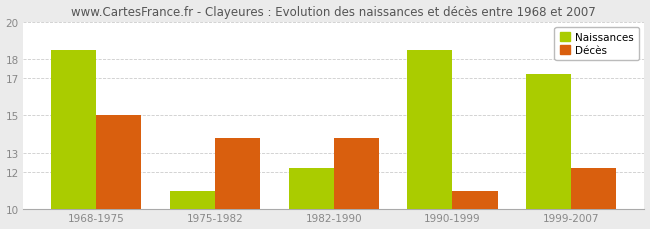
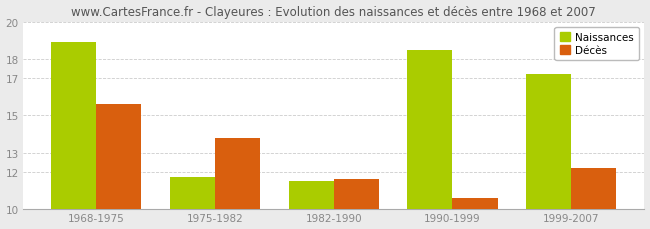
Naissances/1968-1975: 18.5 -> 18.9
Décès/1968-1975: 15.0 -> 15.6
Naissances/1975-1982: 11.0 -> 11.7
Naissances/1982-1990: 12.2 -> 11.5
Décès/1982-1990: 13.8 -> 11.6
Décès/1990-1999: 11.0 -> 10.6
